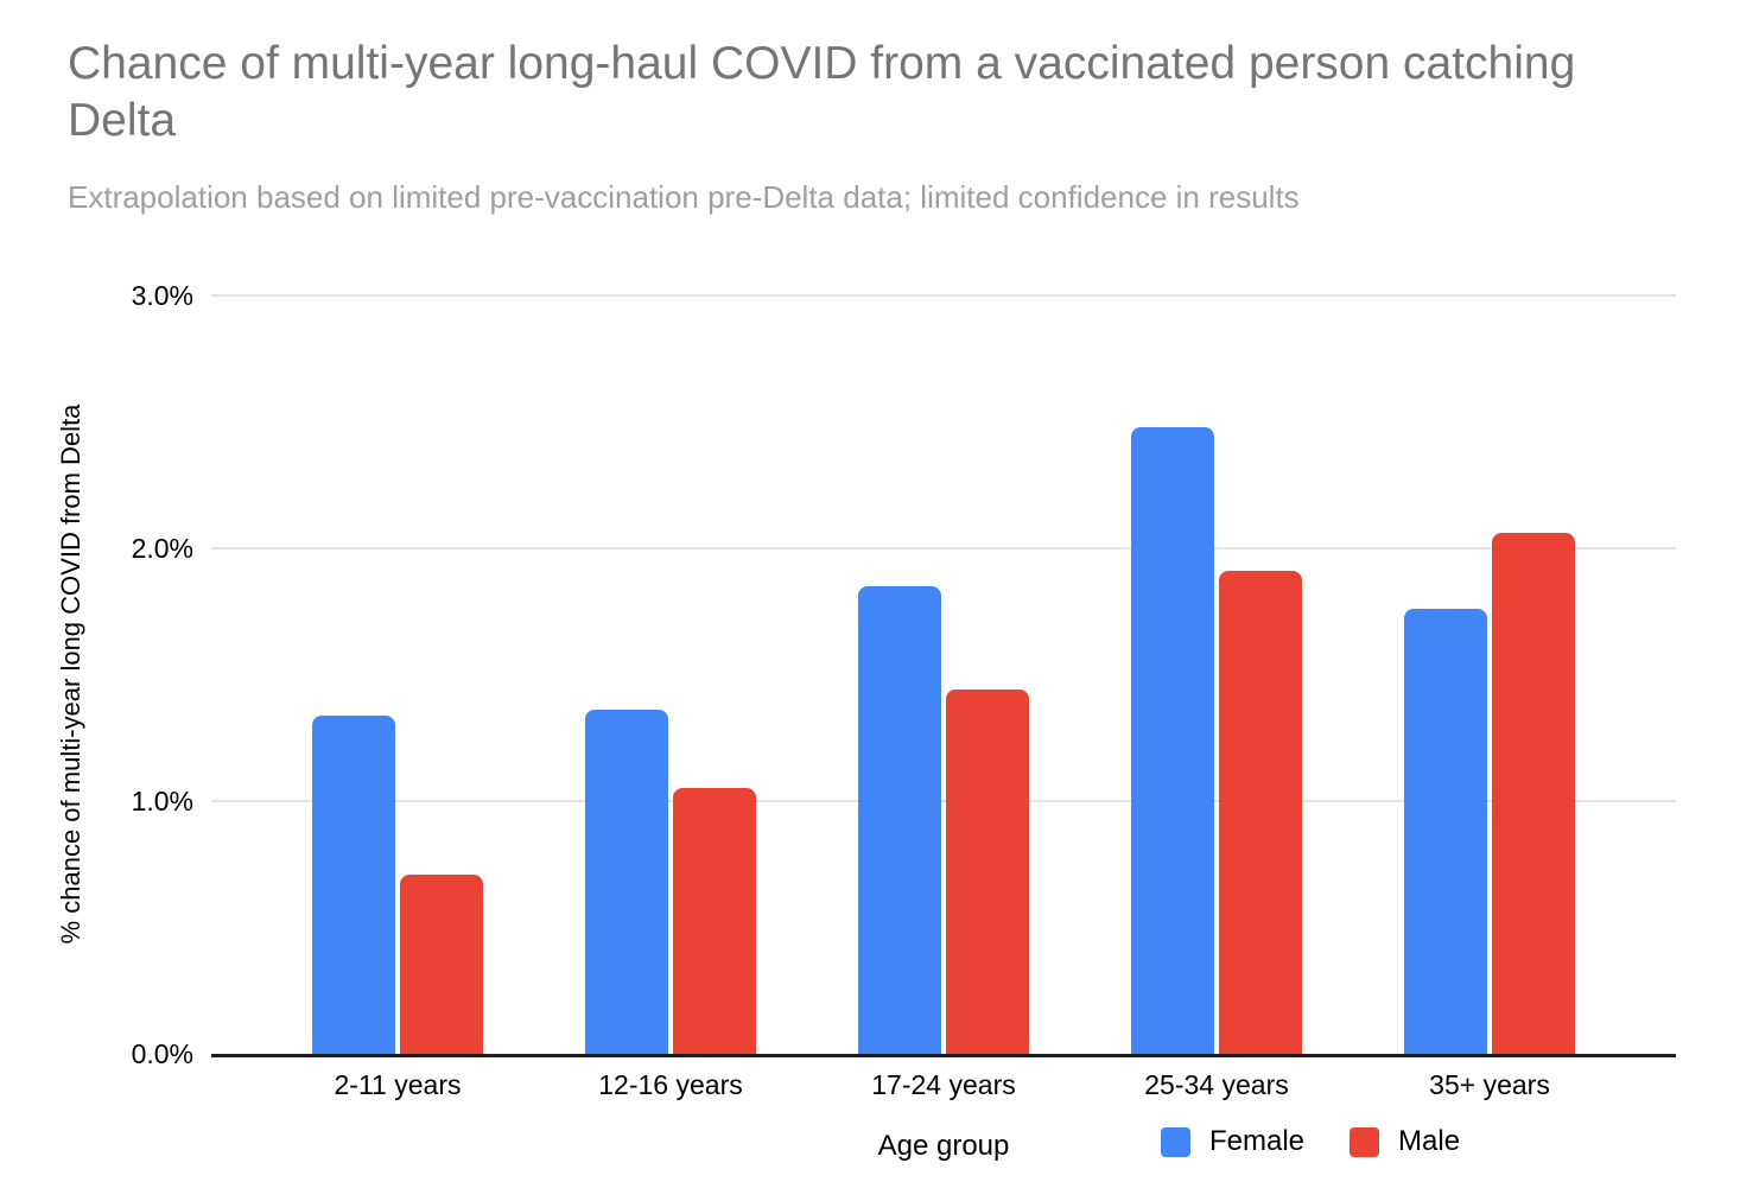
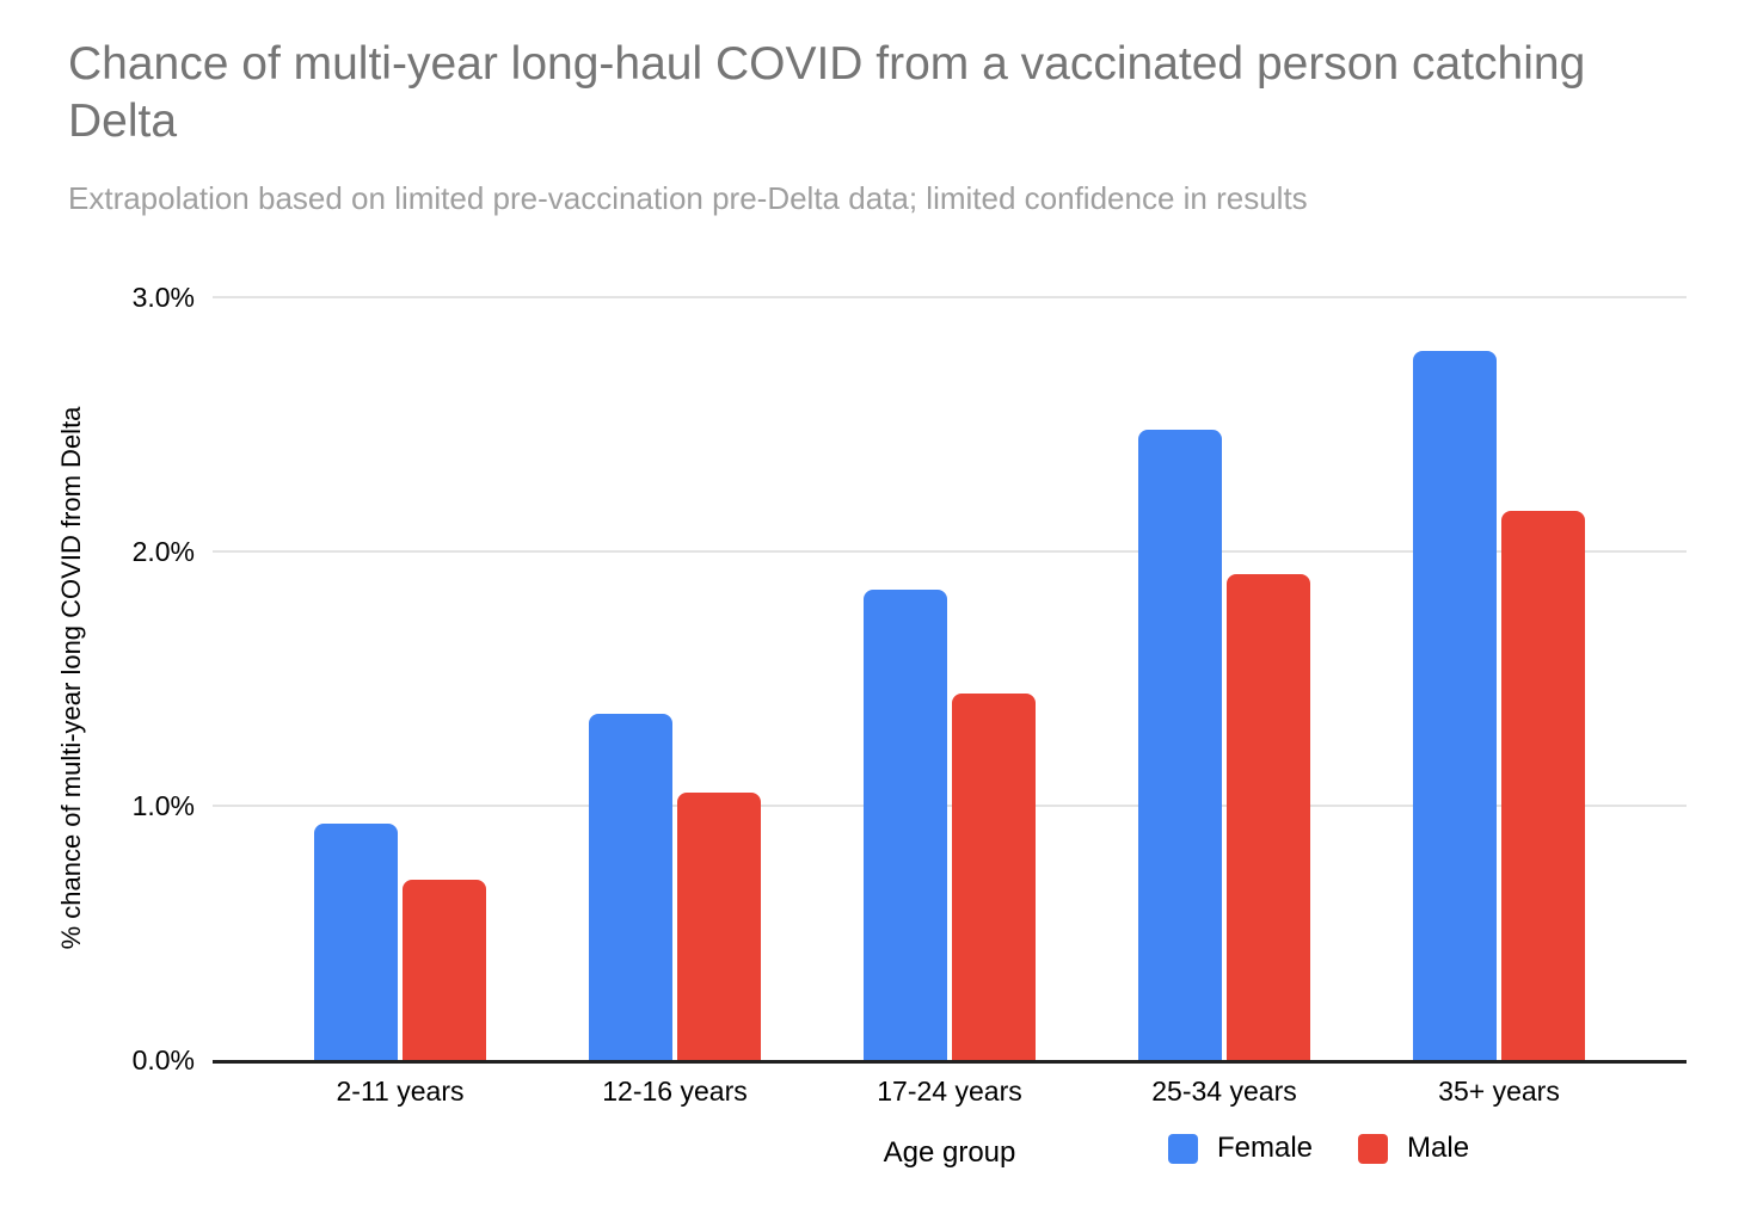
Female/2-11 years: 1.34% -> 0.93%
Female/35+ years: 1.76% -> 2.79%
Male/35+ years: 2.06% -> 2.16%
